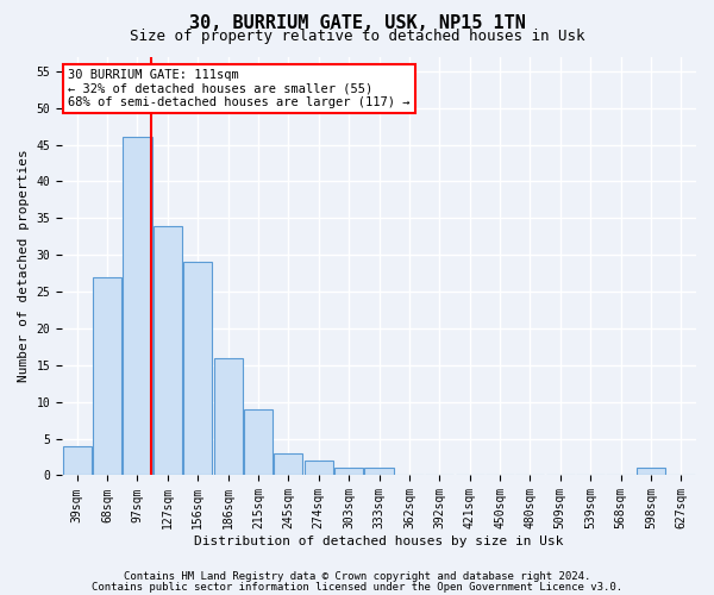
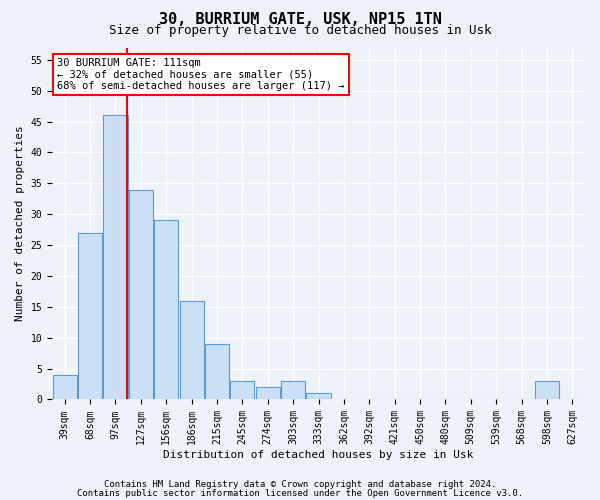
303sqm: 1 -> 3
598sqm: 1 -> 3
